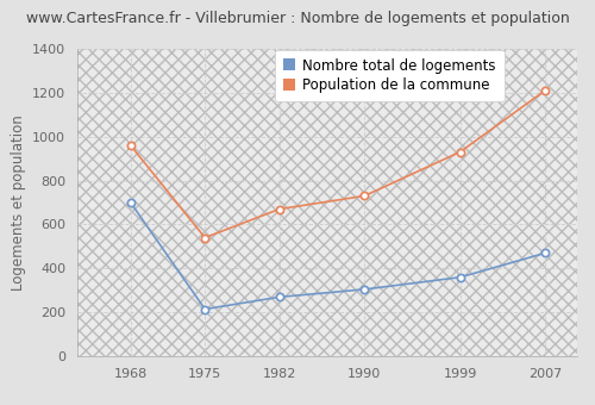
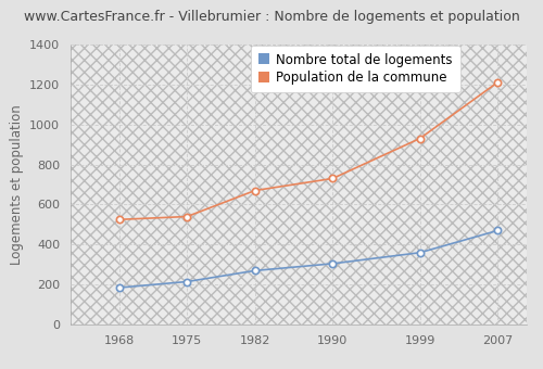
Nombre total de logements/1968: 700 -> 180
Population de la commune/1968: 960 -> 520
